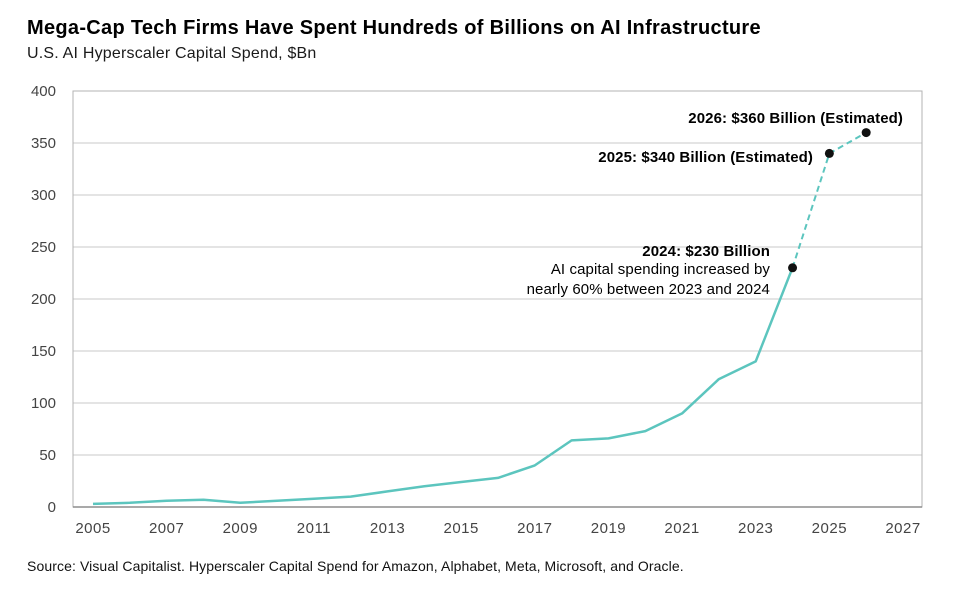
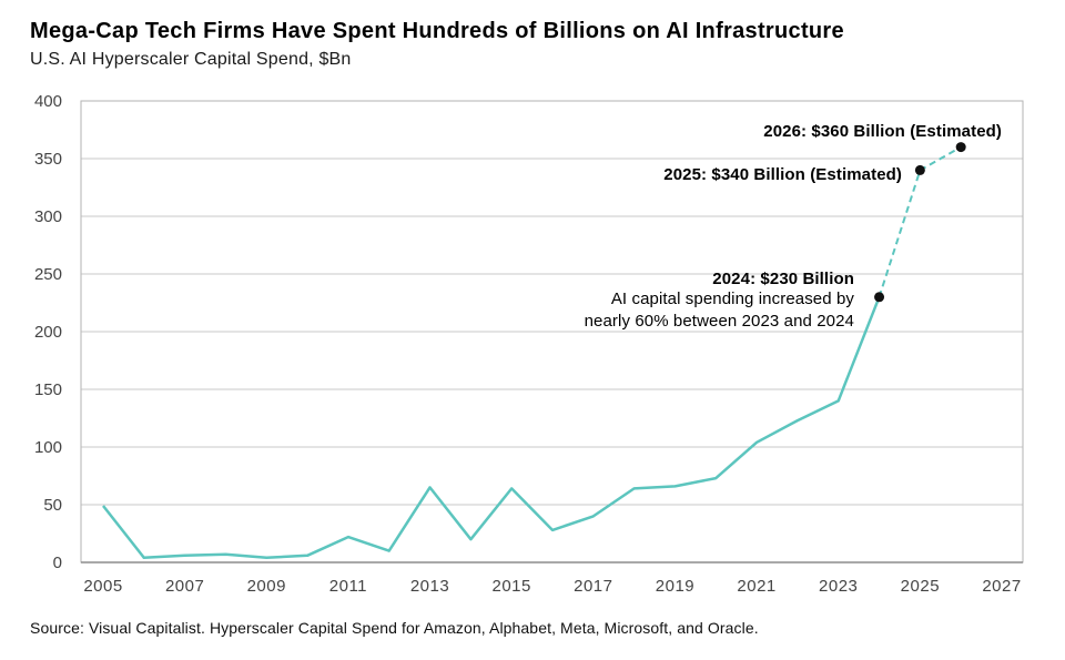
2005: 3 -> 49
2011: 8 -> 22
2013: 15 -> 65
2015: 24 -> 64
2021: 90 -> 104
